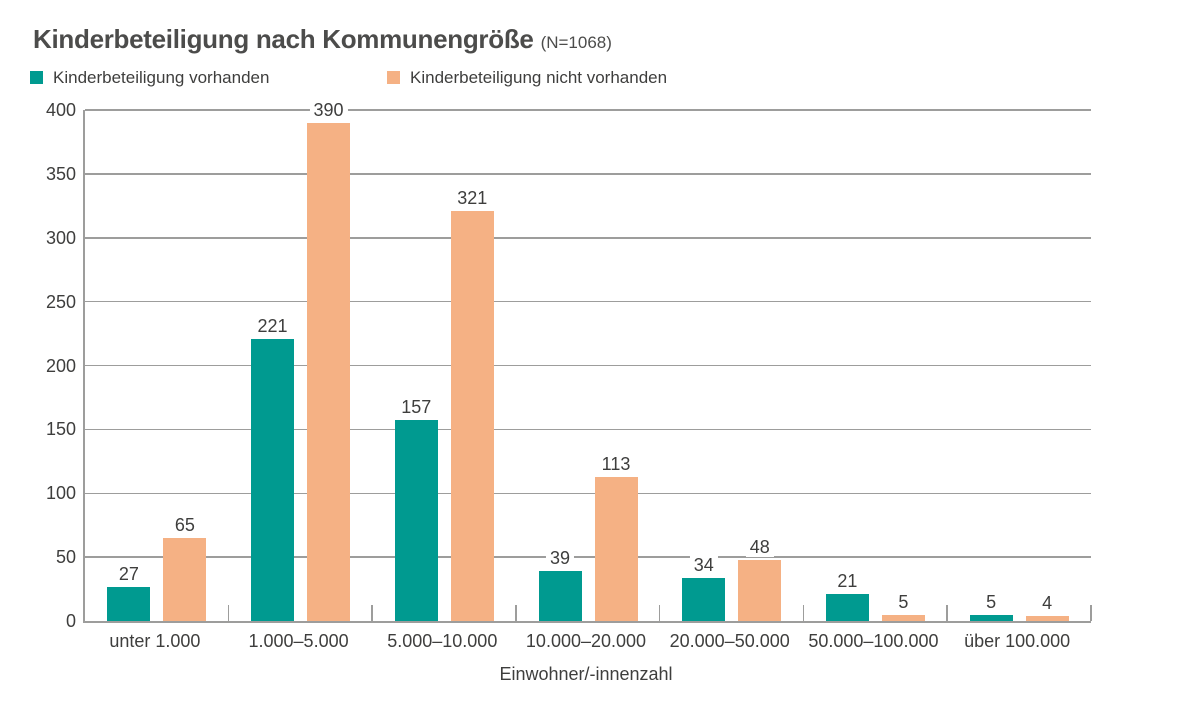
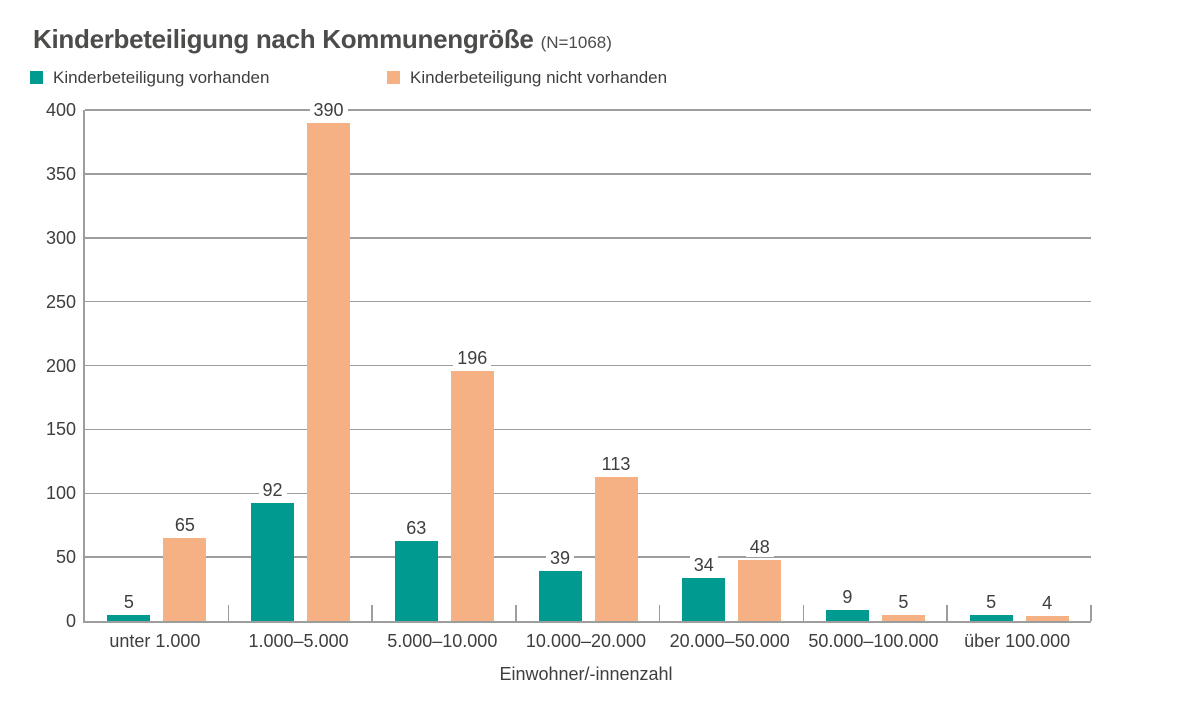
Kinderbeteiligung vorhanden/unter 1.000: 27 -> 5
Kinderbeteiligung vorhanden/1.000–5.000: 221 -> 92
Kinderbeteiligung vorhanden/5.000–10.000: 157 -> 63
Kinderbeteiligung nicht vorhanden/5.000–10.000: 321 -> 196
Kinderbeteiligung vorhanden/50.000–100.000: 21 -> 9
